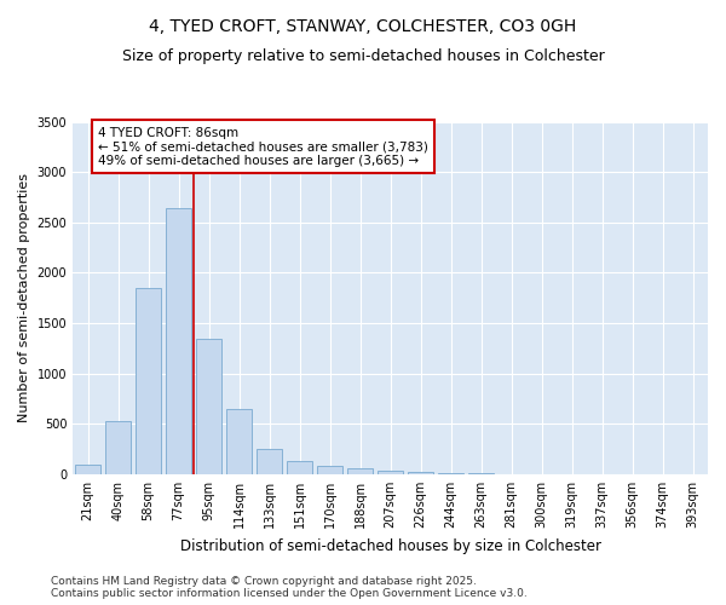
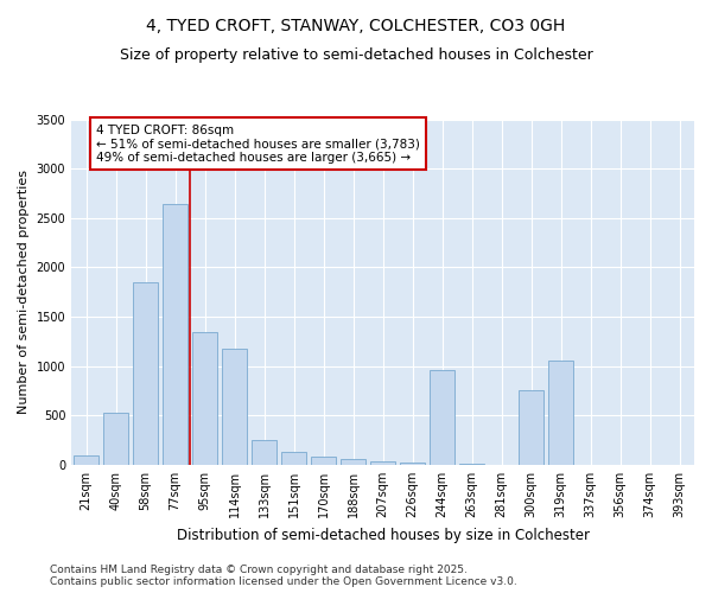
114sqm: 650 -> 1180
244sqm: 10 -> 960
300sqm: 0 -> 760
319sqm: 0 -> 1060
